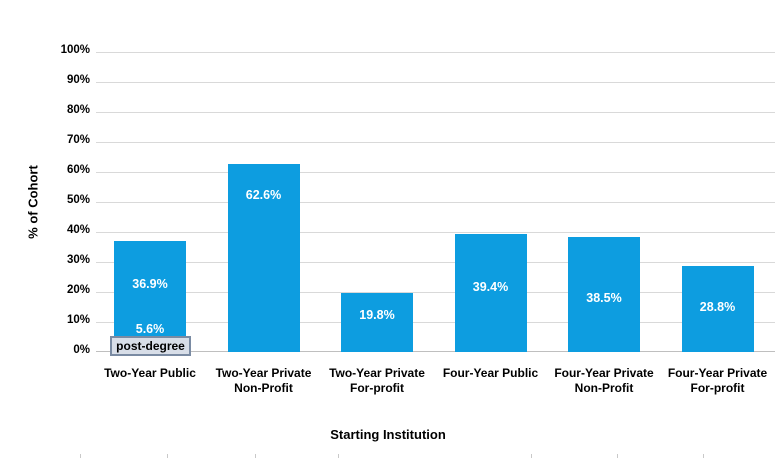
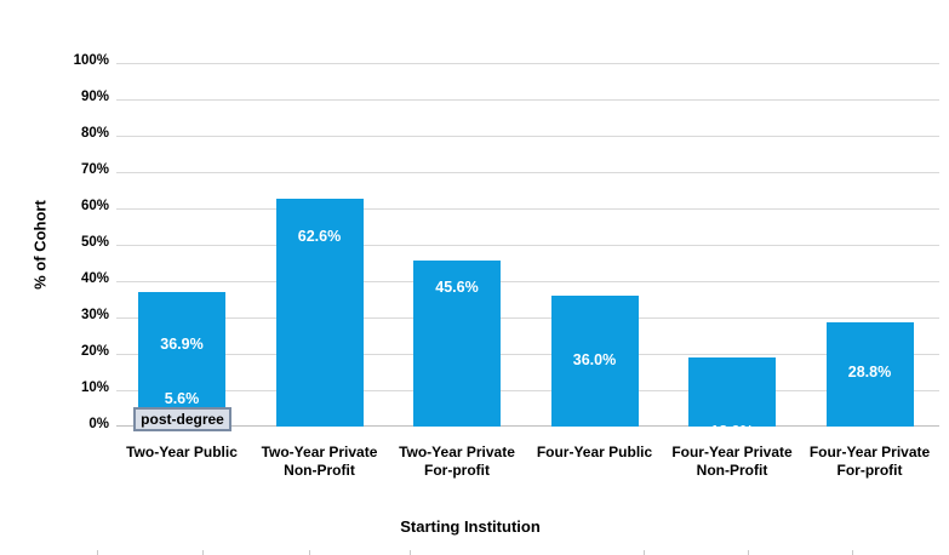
Two-Year Private For-profit: 19.8% -> 45.6%
Four-Year Public: 39.4% -> 36.0%
Four-Year Private Non-Profit: 38.5% -> 18.9%
